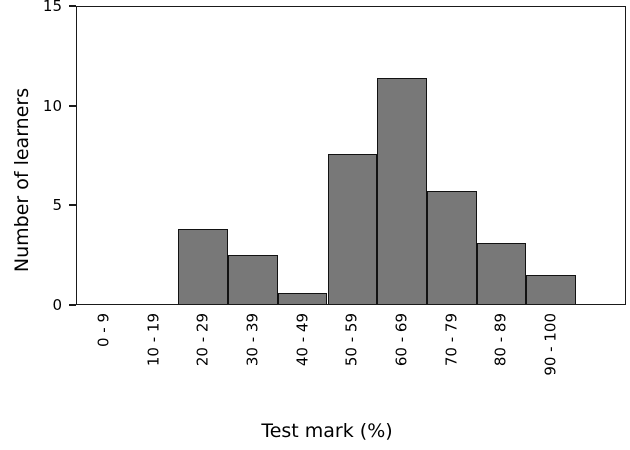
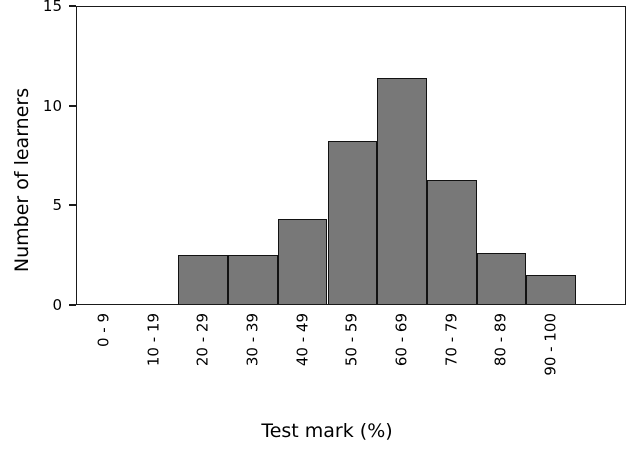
20 - 29: 3.8 -> 2.5
40 - 49: 0.6 -> 4.3
50 - 59: 7.6 -> 8.2
70 - 79: 5.7 -> 6.2
80 - 89: 3.1 -> 2.6
